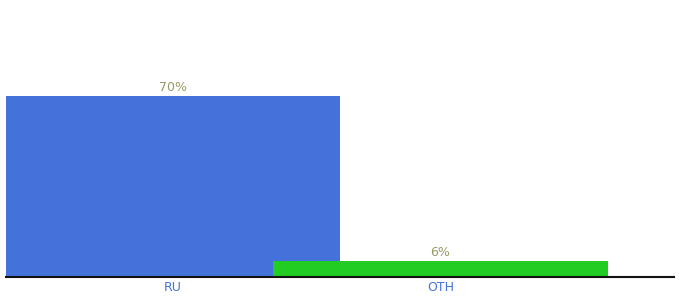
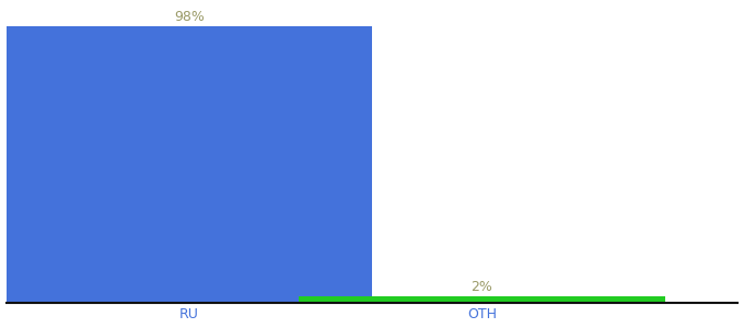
RU: 70% -> 98%
OTH: 6% -> 2%
